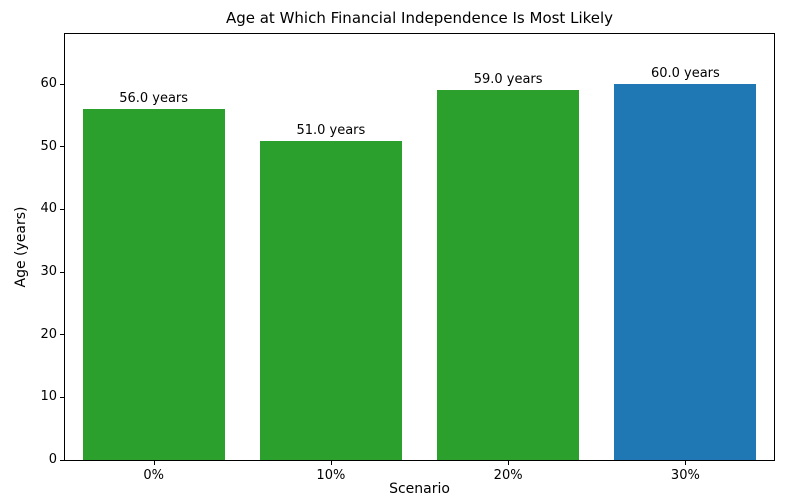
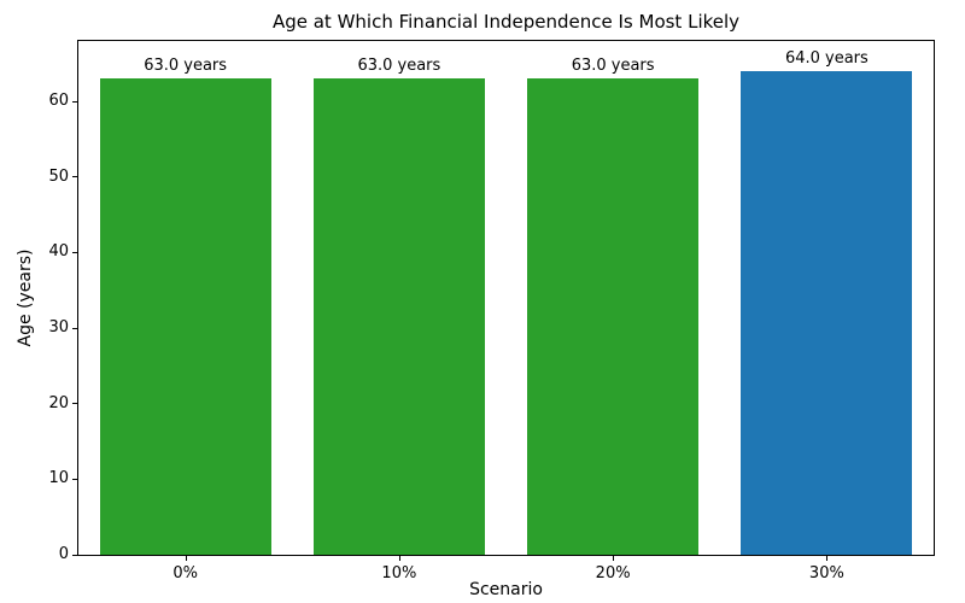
0%: 56.0 -> 63.0
10%: 51.0 -> 63.0
20%: 59.0 -> 63.0
30%: 60.0 -> 64.0
